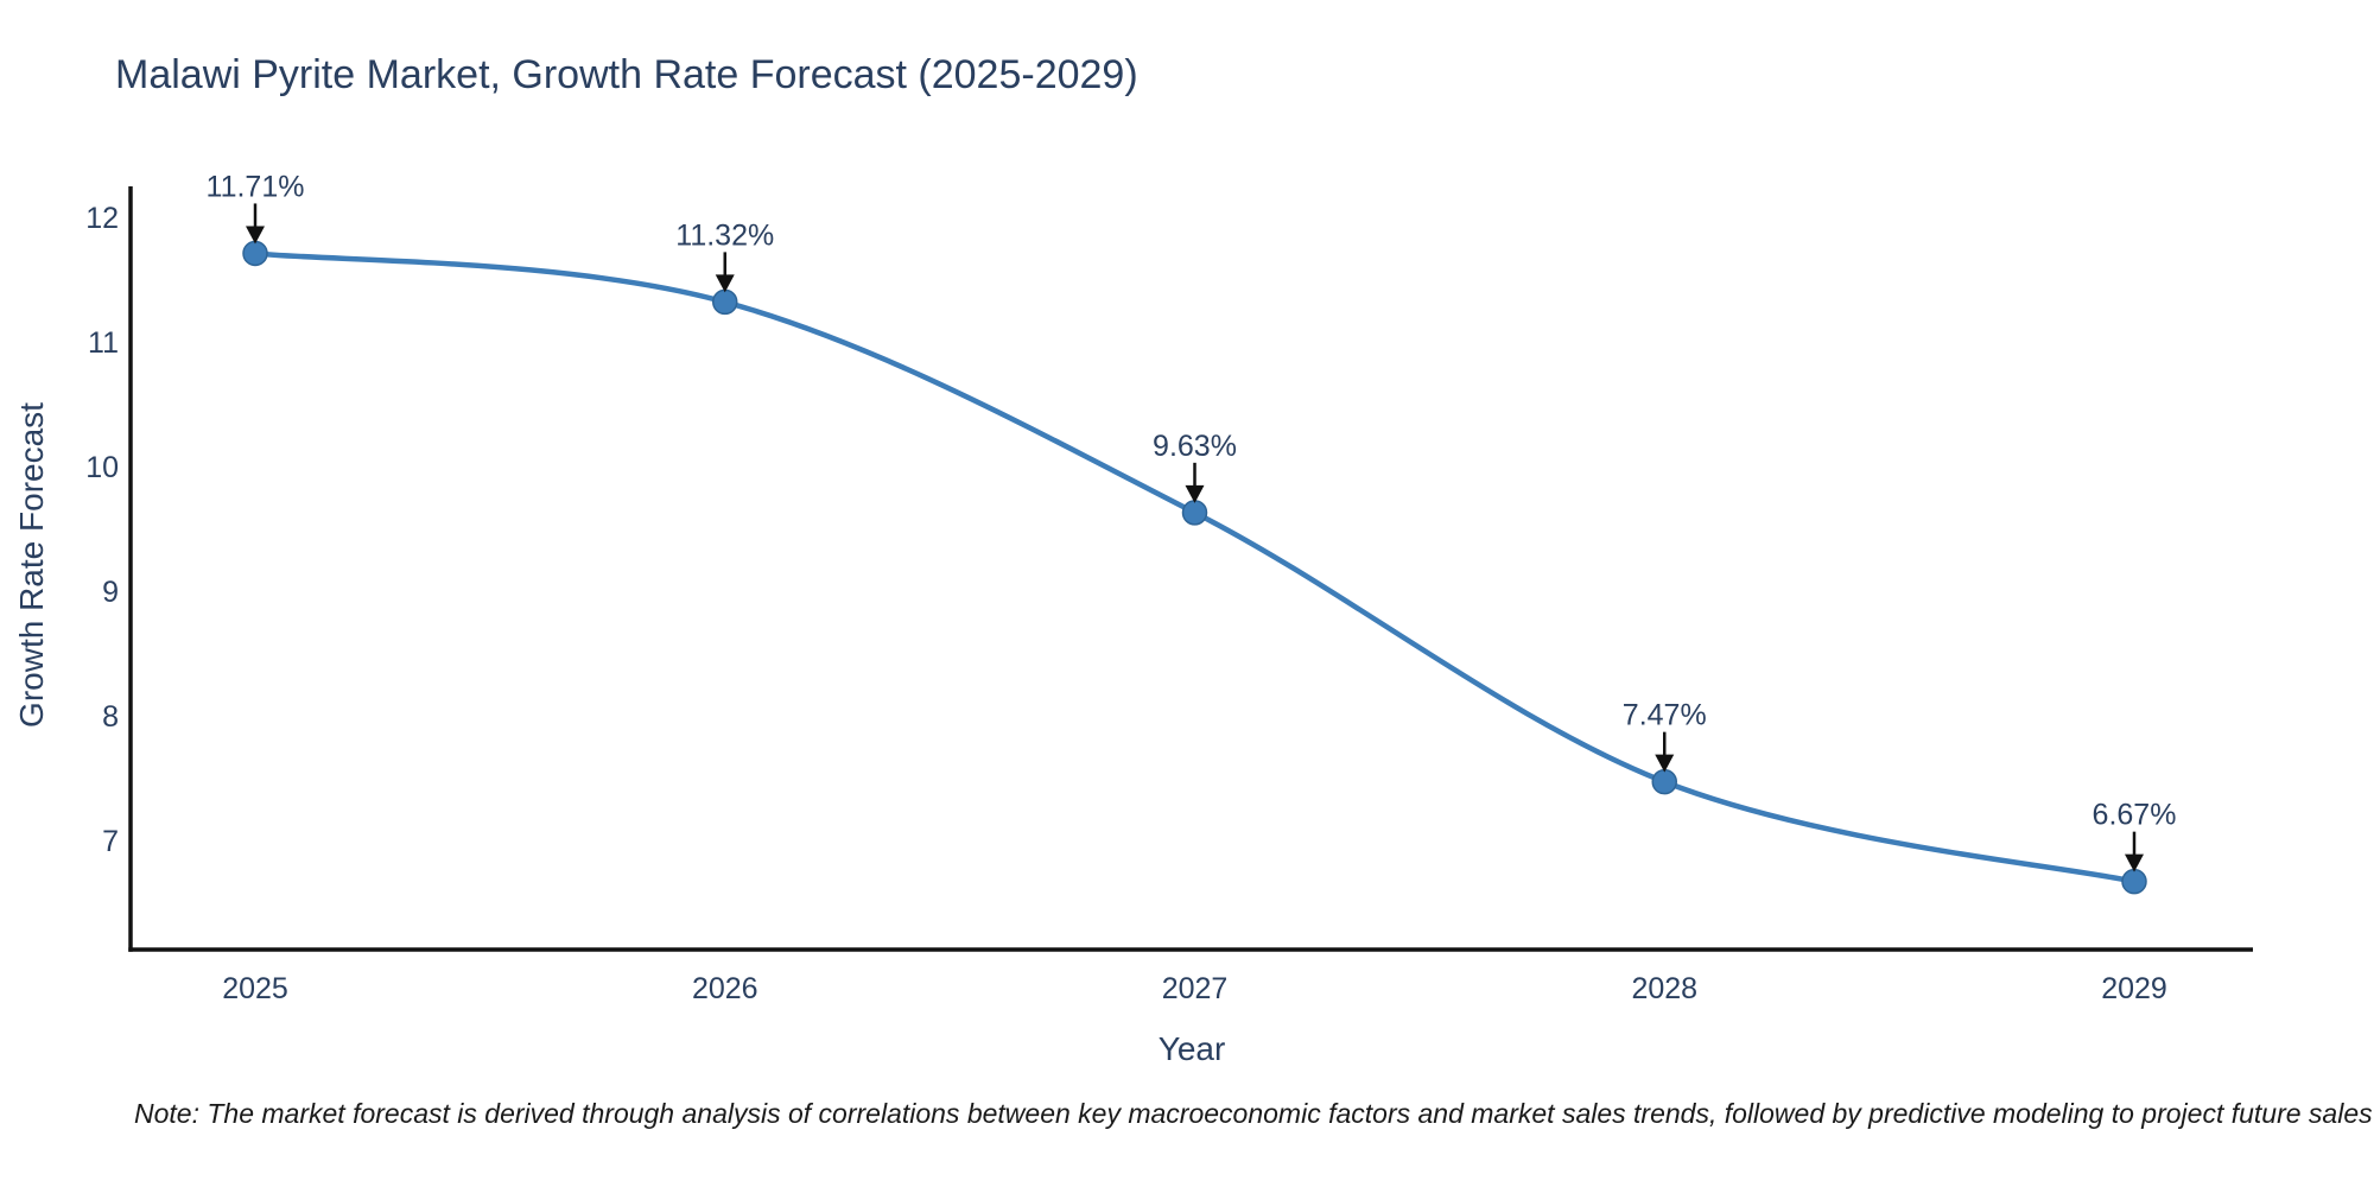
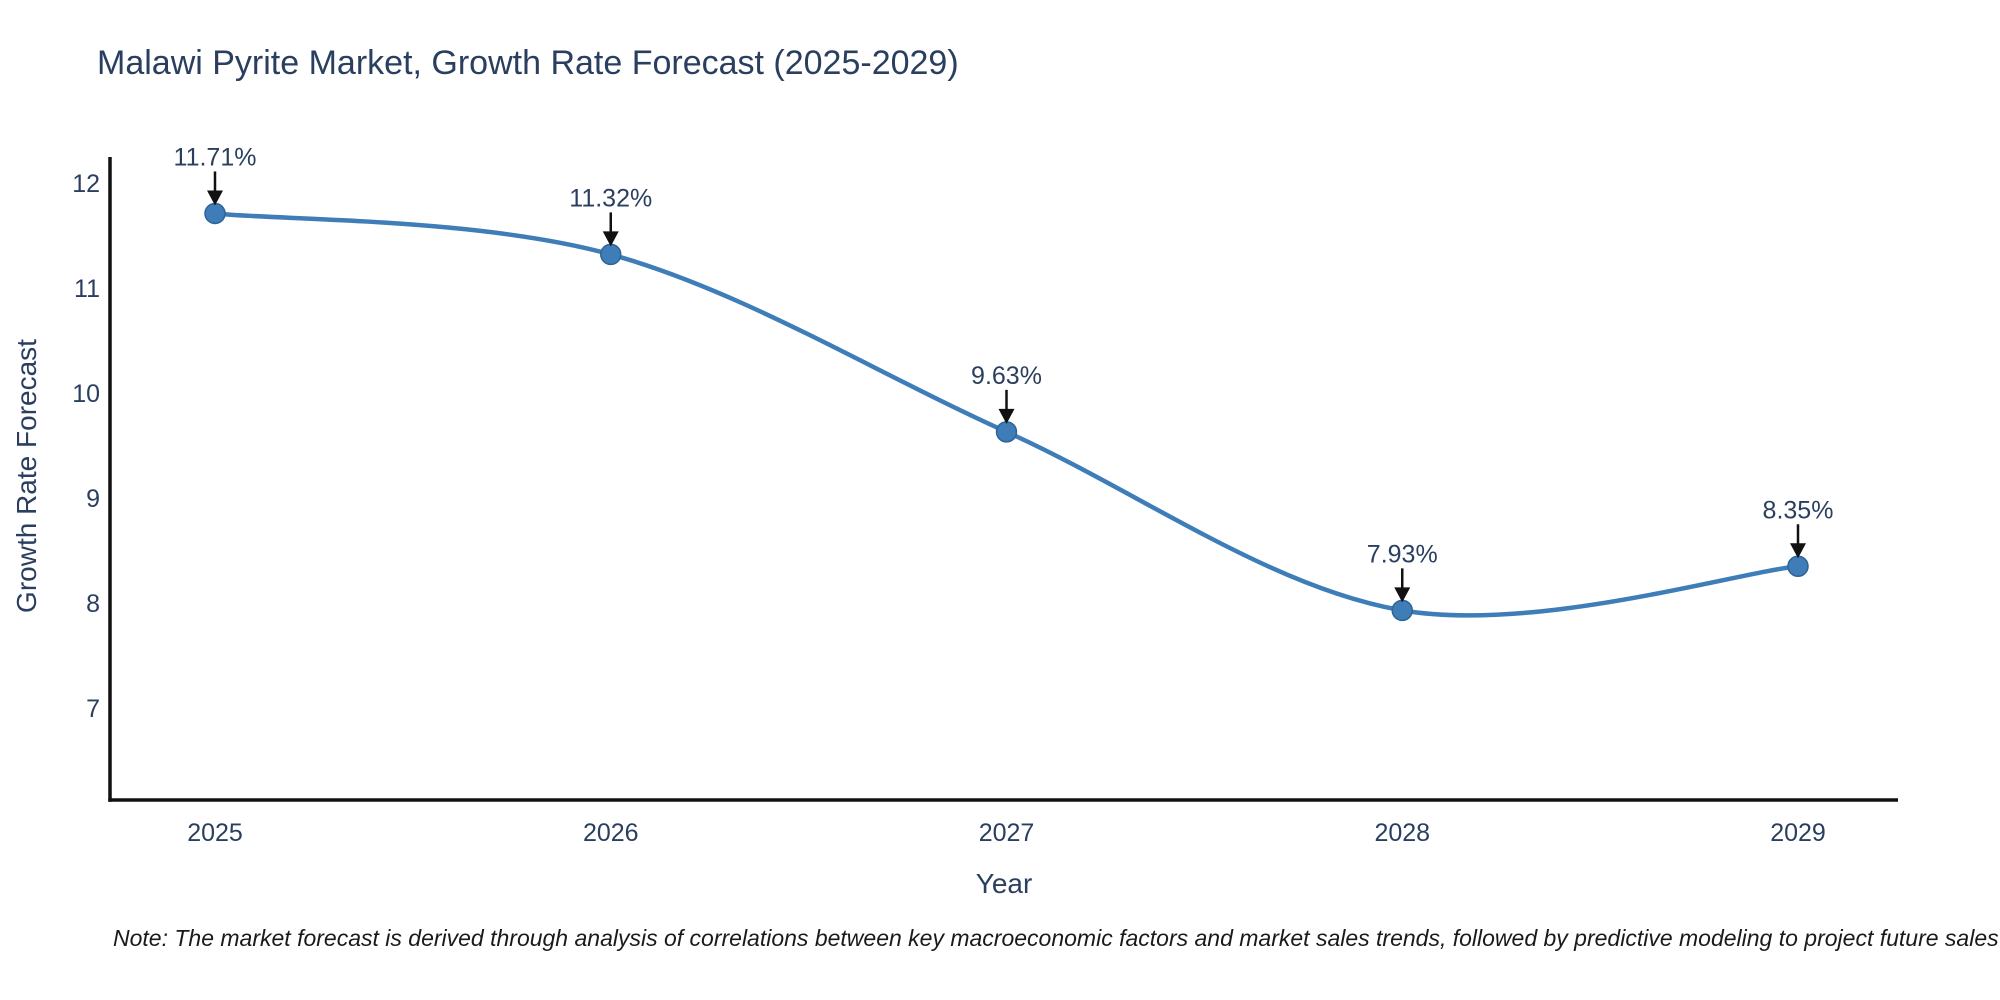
2028: 7.47% -> 7.93%
2029: 6.67% -> 8.35%
